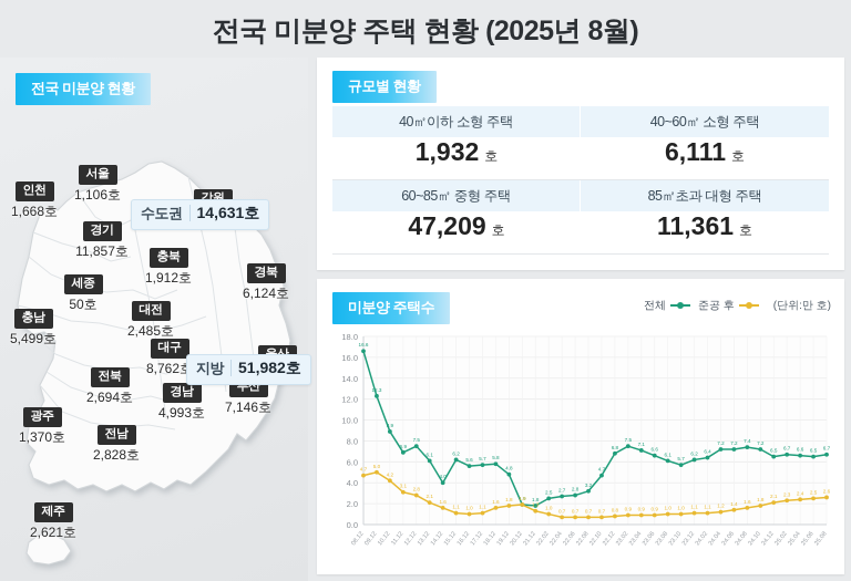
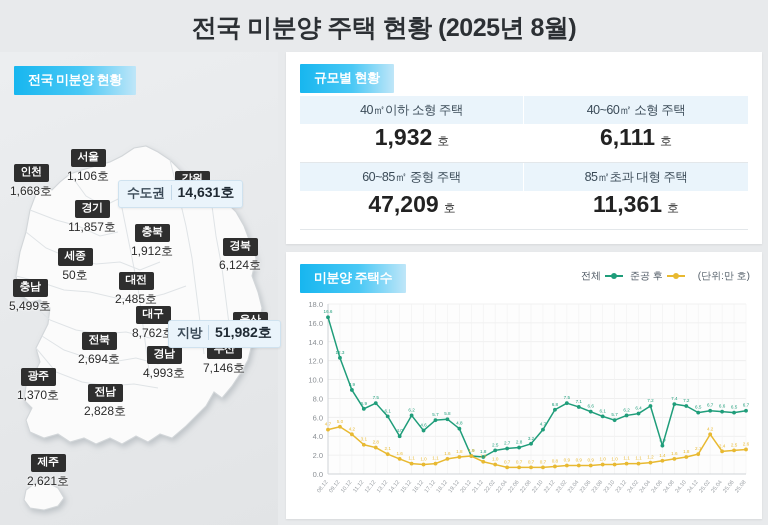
전체/16.12: 5.6 -> 4.6
전체/24.06: 7.2 -> 3.0
준공 후/25.02: 2.3 -> 4.2
